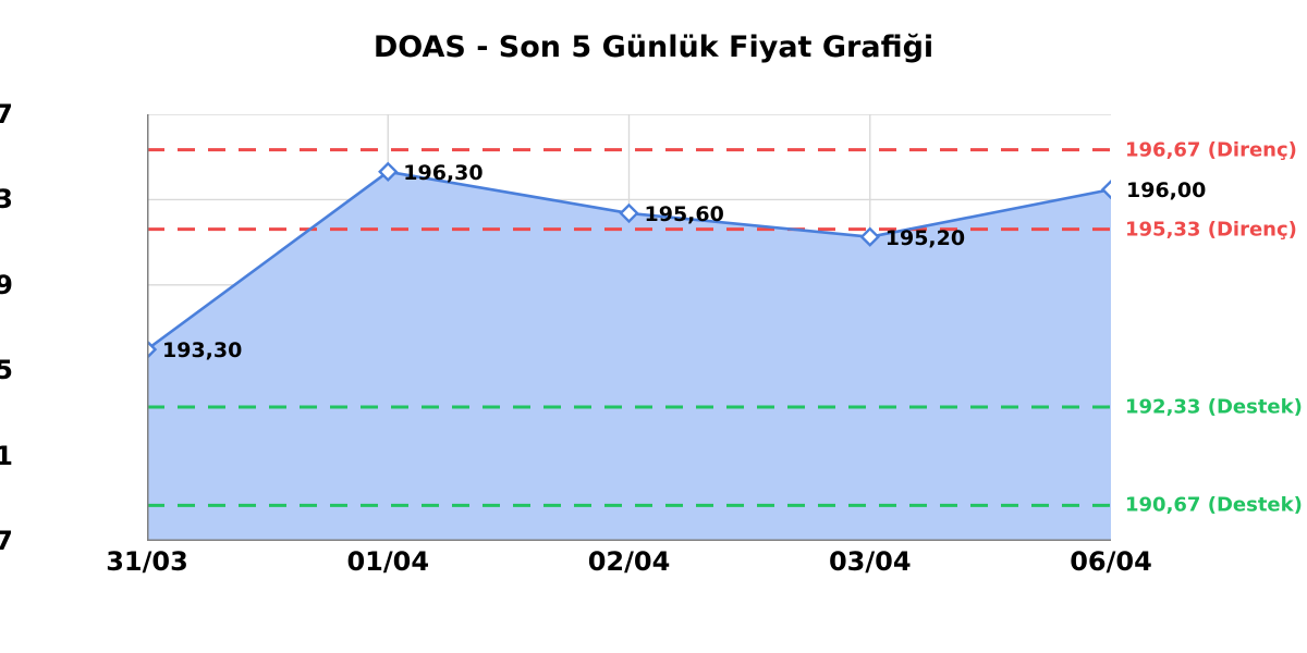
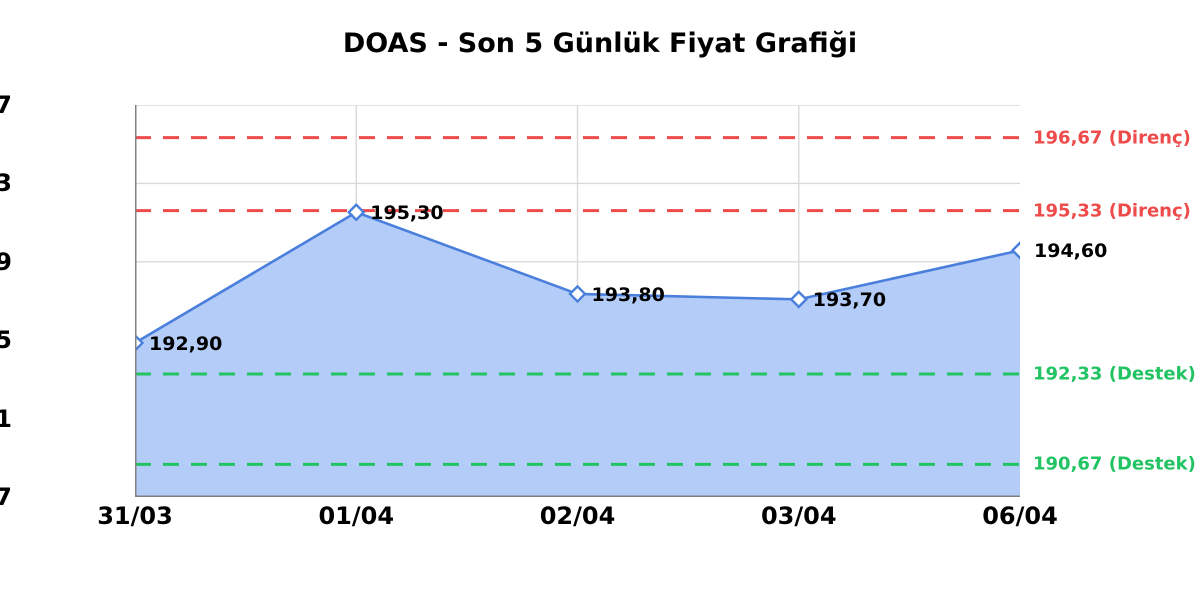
31/03: 193,30 -> 192,90
01/04: 196,30 -> 195,30
02/04: 195,60 -> 193,80
03/04: 195,20 -> 193,70
06/04: 196,00 -> 194,60
